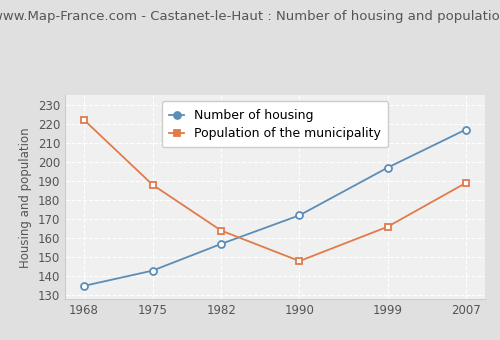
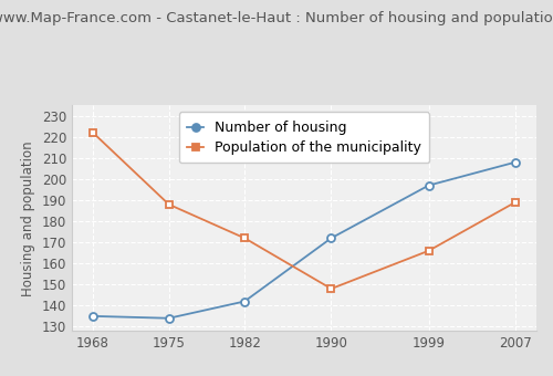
Number of housing/1975: 143 -> 134
Number of housing/1982: 157 -> 142
Population of the municipality/1982: 164 -> 172
Number of housing/2007: 217 -> 208
